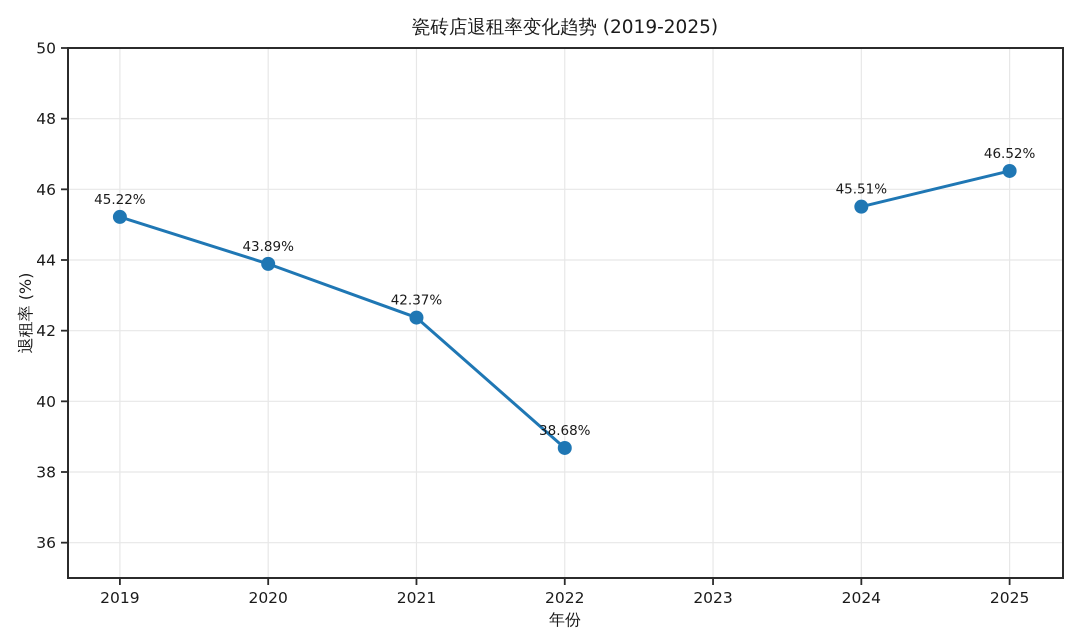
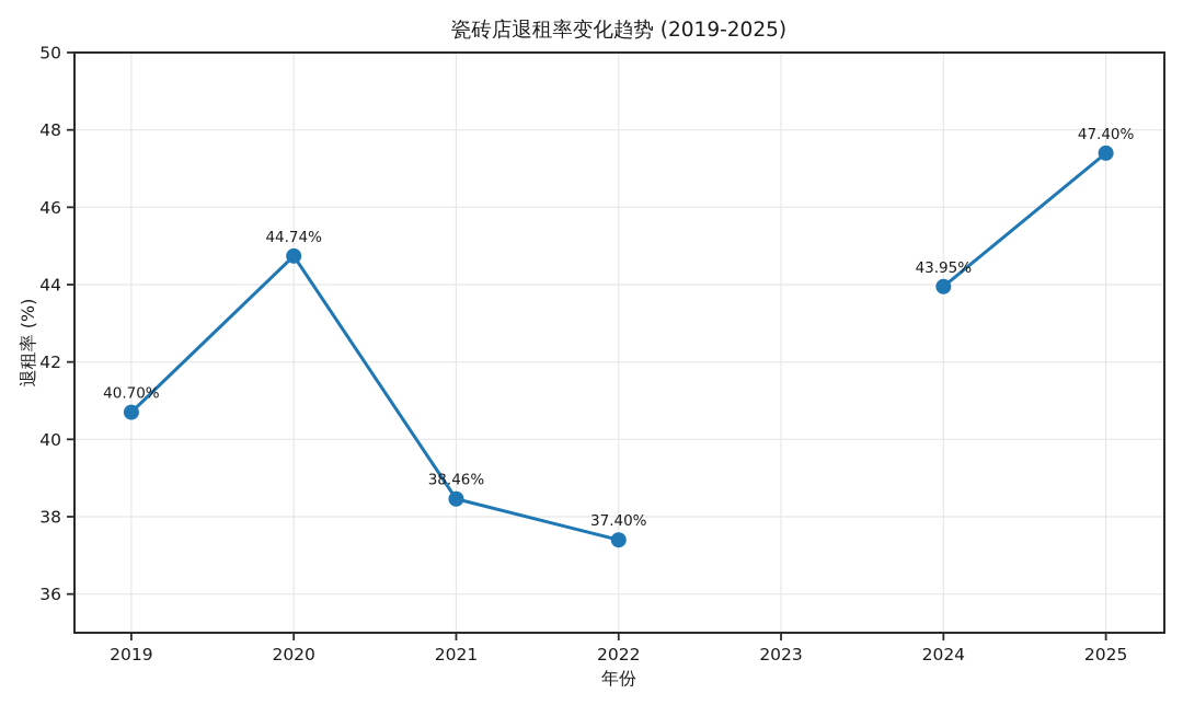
2019: 45.22% -> 40.70%
2020: 43.89% -> 44.74%
2021: 42.37% -> 38.46%
2022: 38.68% -> 37.40%
2024: 45.51% -> 43.95%
2025: 46.52% -> 47.40%
